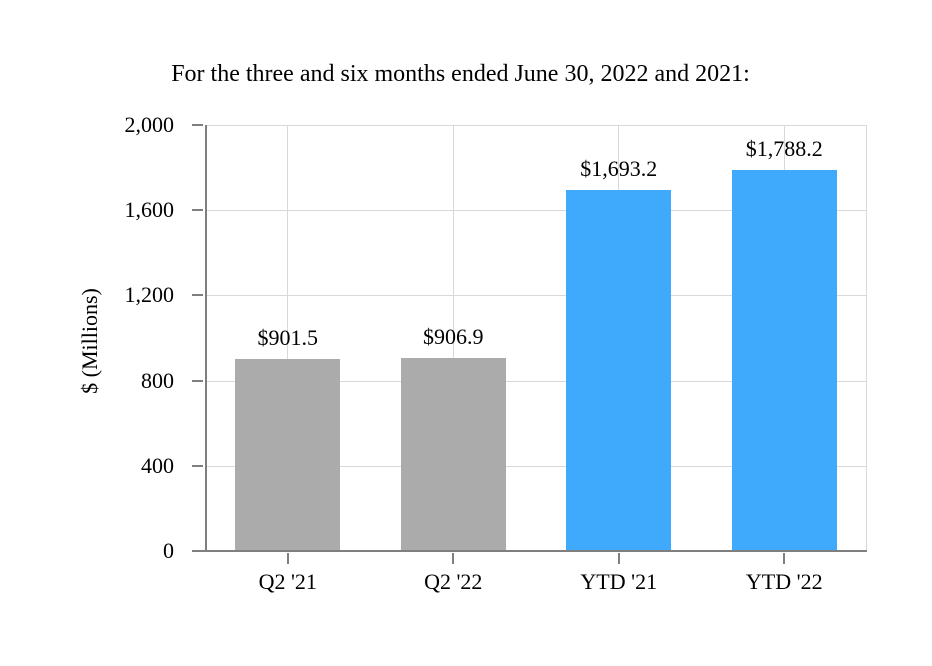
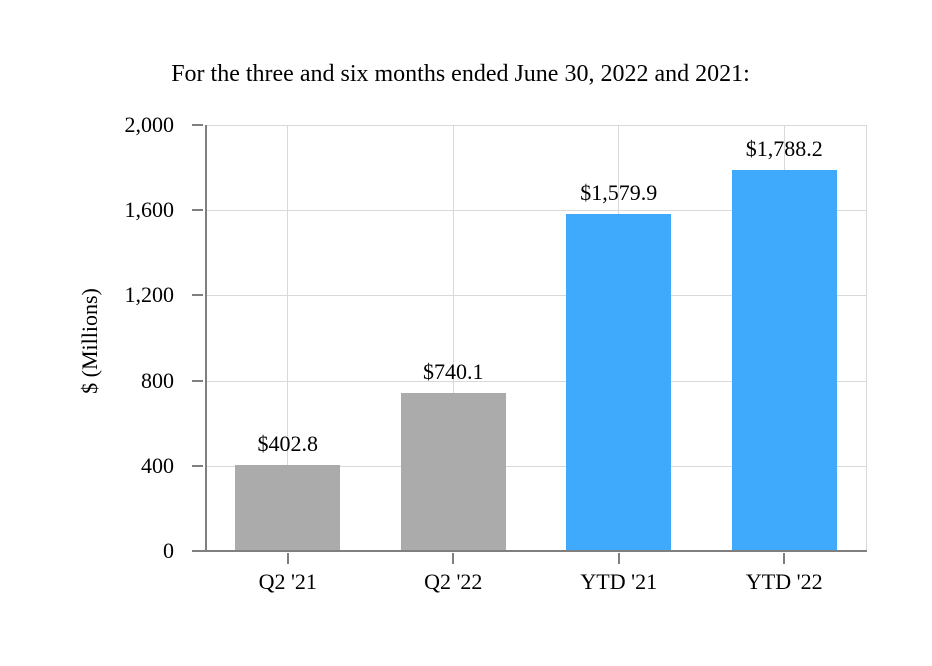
Q2 '21: $901.5 -> $402.8
Q2 '22: $906.9 -> $740.1
YTD '21: $1,693.2 -> $1,579.9
